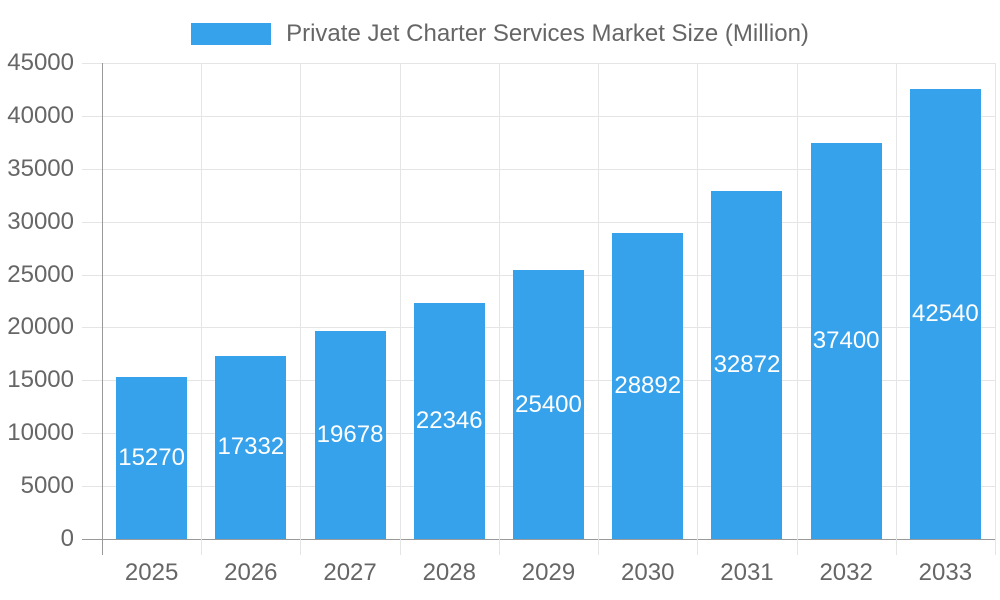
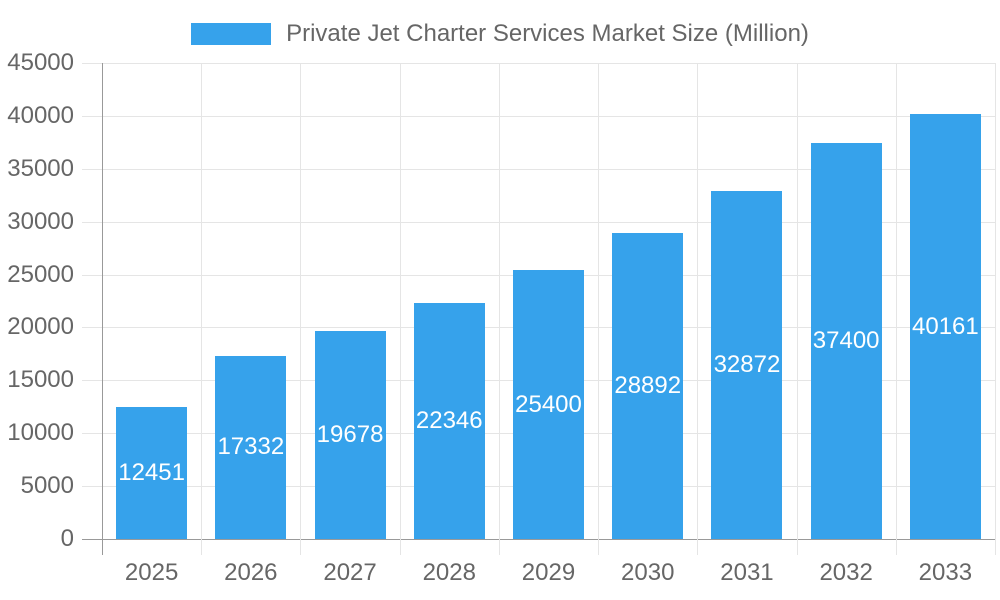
2025: 15270 -> 12451
2033: 42540 -> 40161
